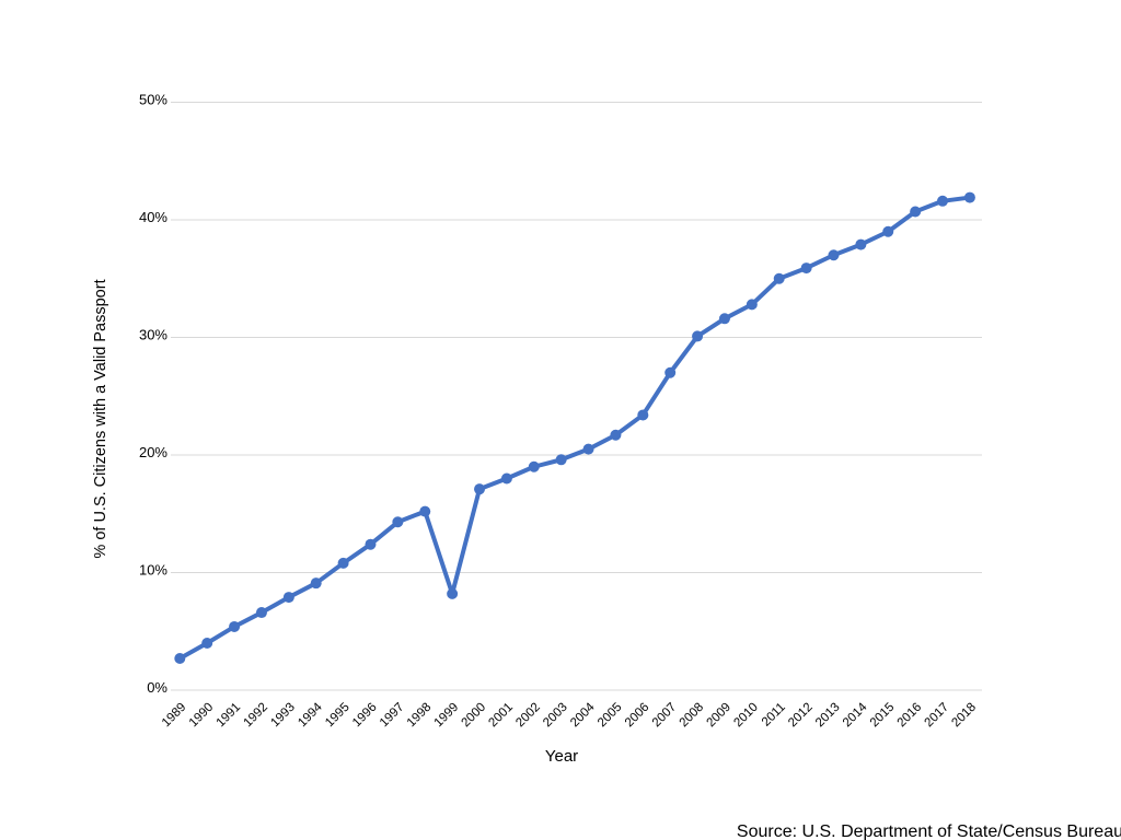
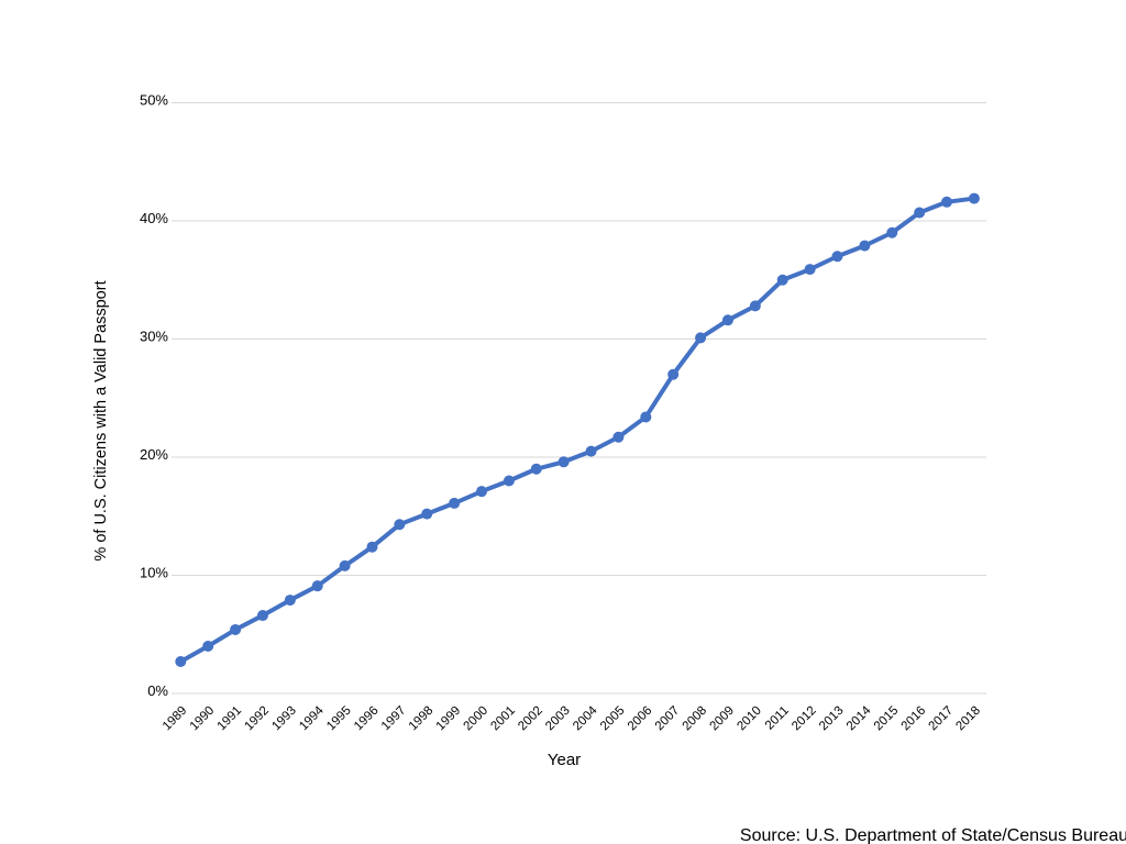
1999: 8.2% -> 16.1%
